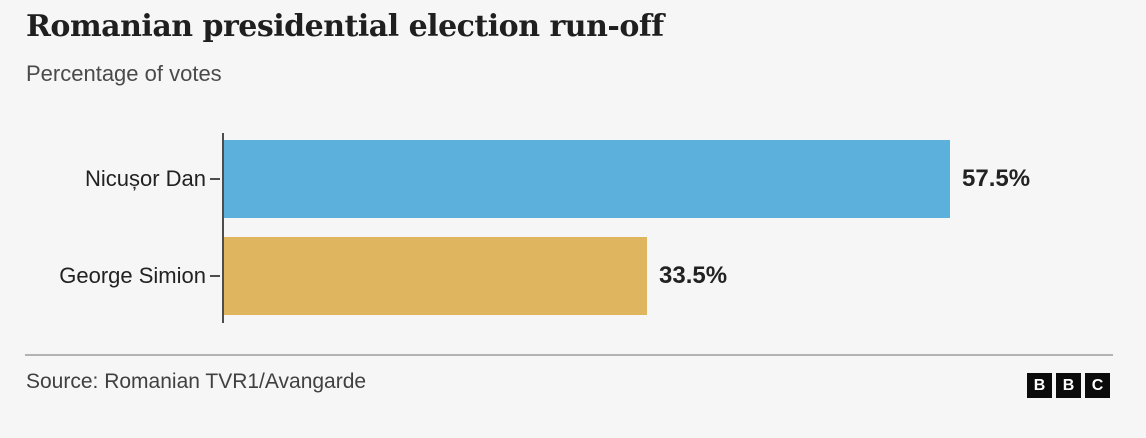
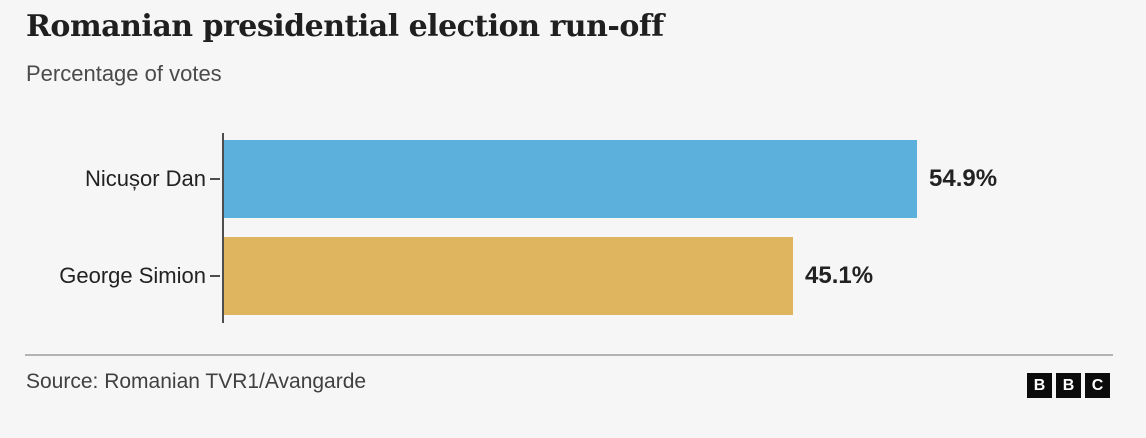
Nicușor Dan: 57.5% -> 54.9%
George Simion: 33.5% -> 45.1%
